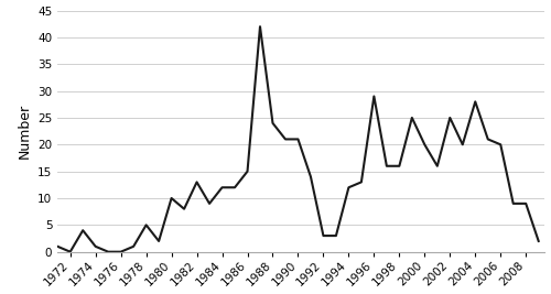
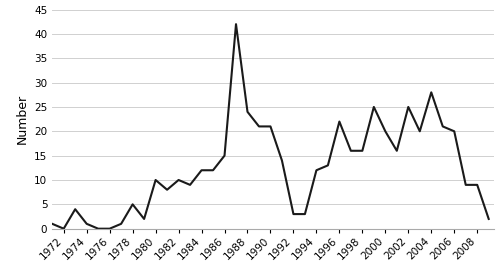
1982: 13 -> 10
1996: 29 -> 22
